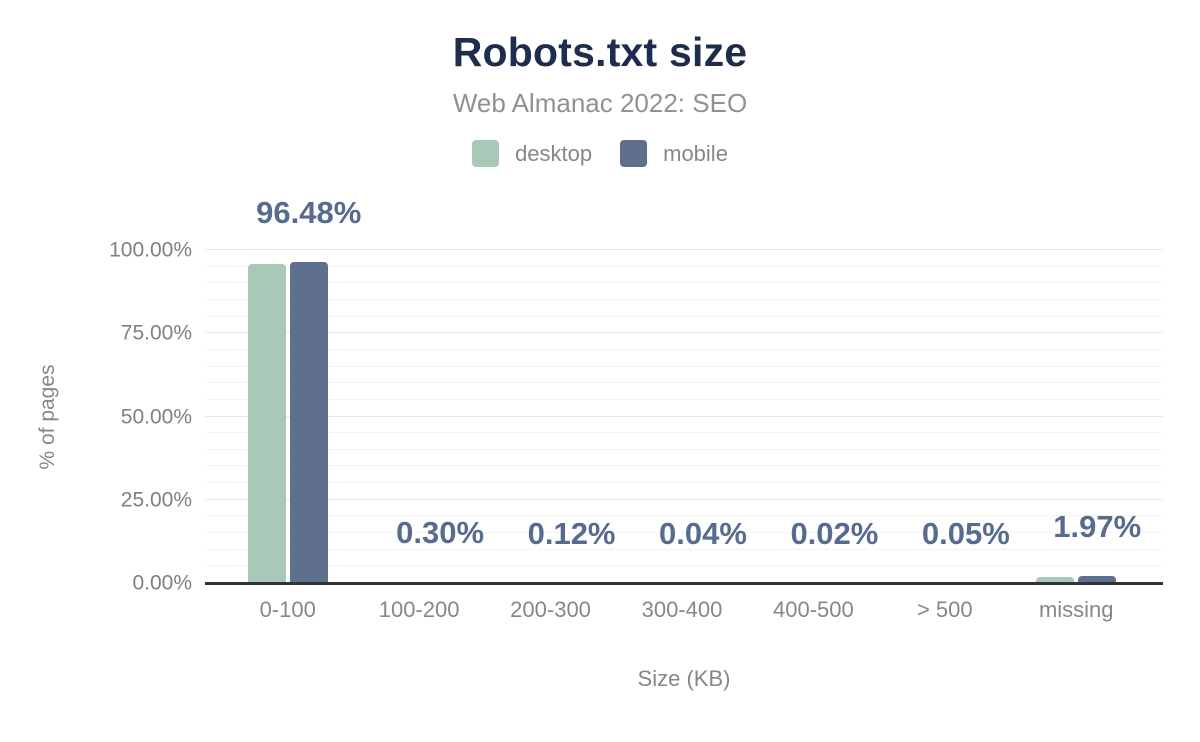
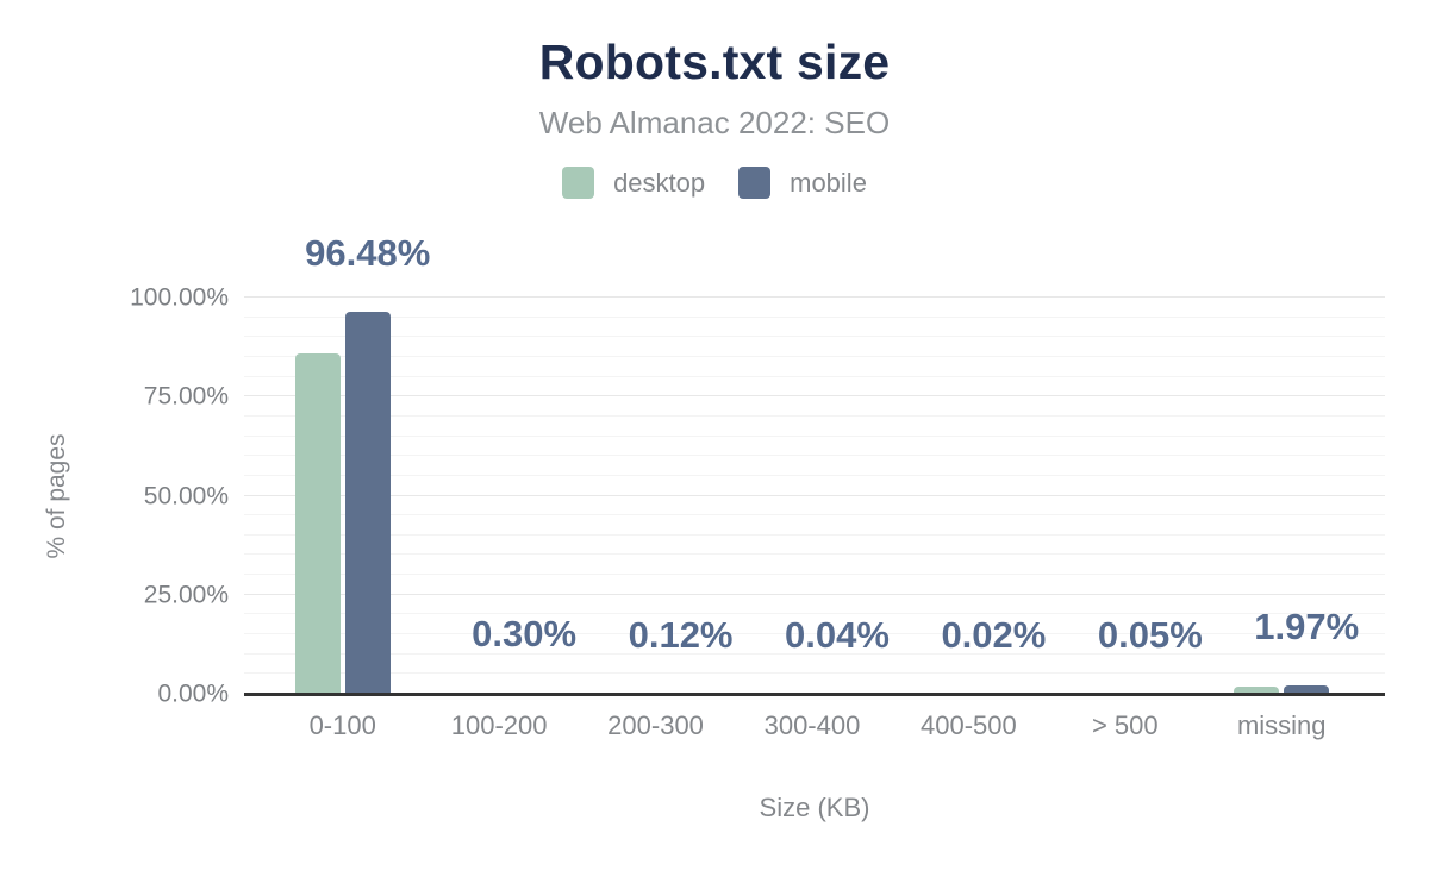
desktop/0-100: 96% -> 86%
